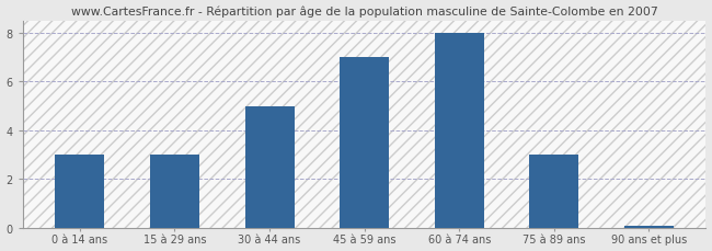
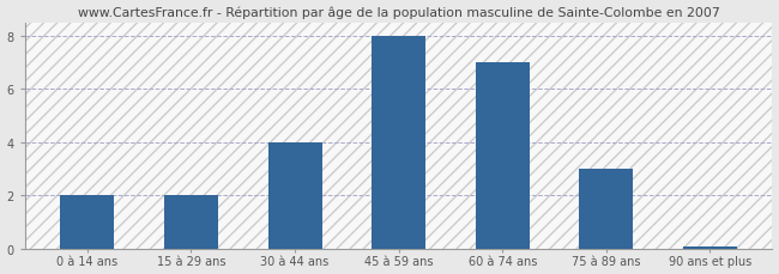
0 à 14 ans: 3.00 -> 2.00
15 à 29 ans: 3.00 -> 2.00
30 à 44 ans: 5.00 -> 4.00
45 à 59 ans: 7.00 -> 8.00
60 à 74 ans: 8.00 -> 7.00
